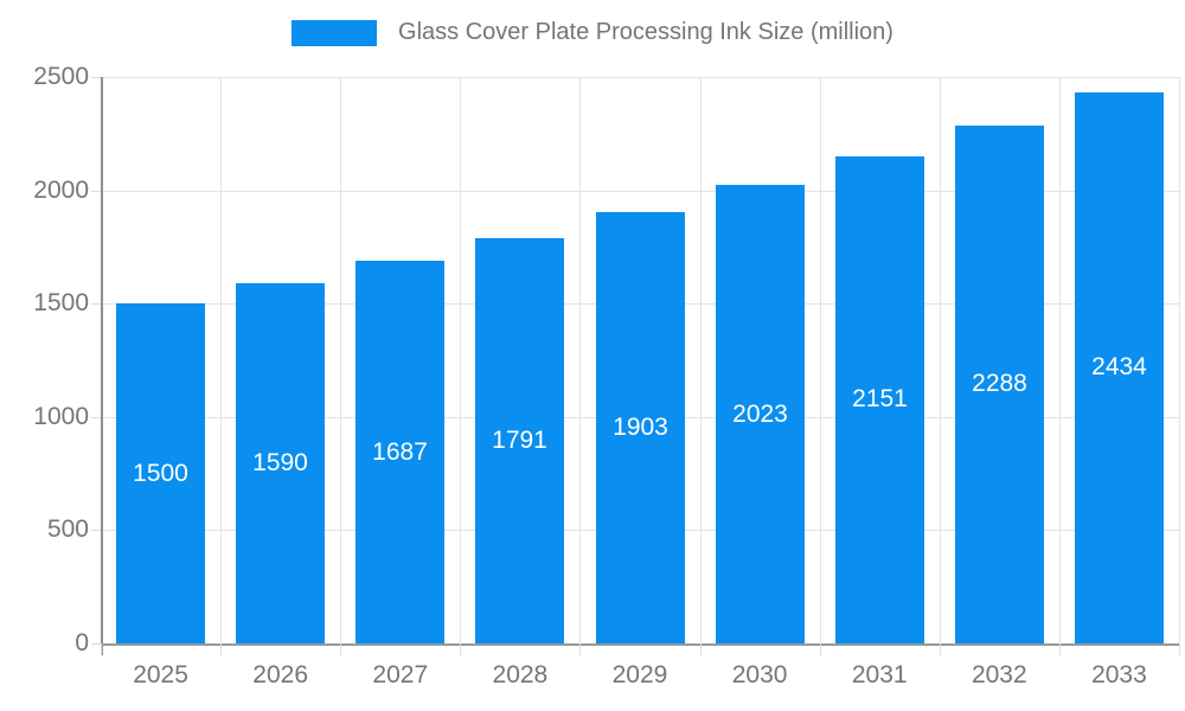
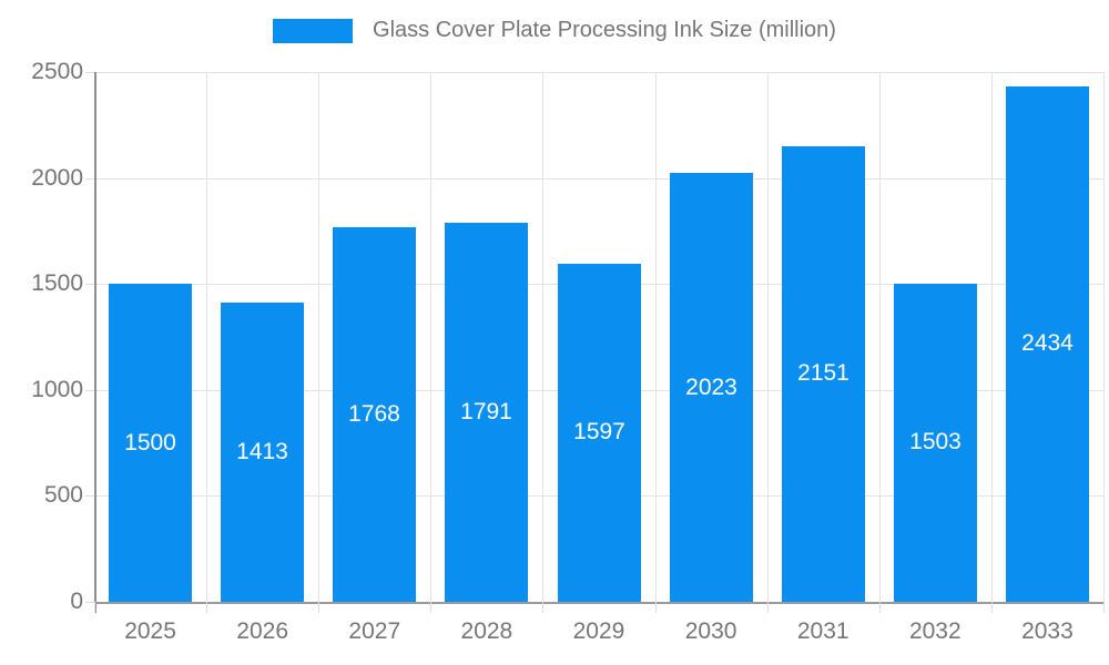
2026: 1590 -> 1413
2027: 1687 -> 1768
2029: 1903 -> 1597
2032: 2288 -> 1503
